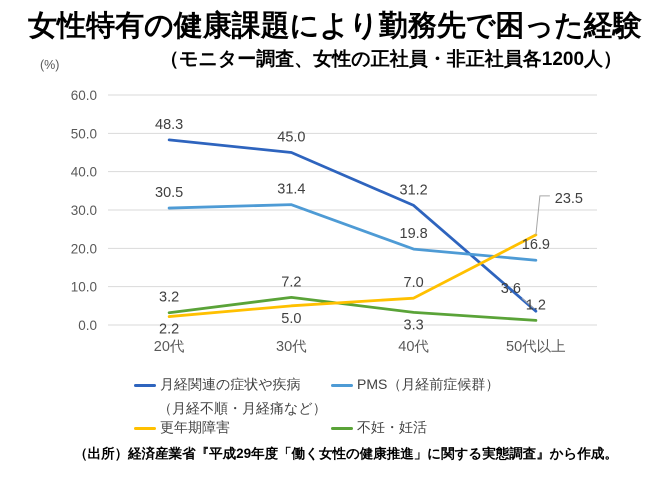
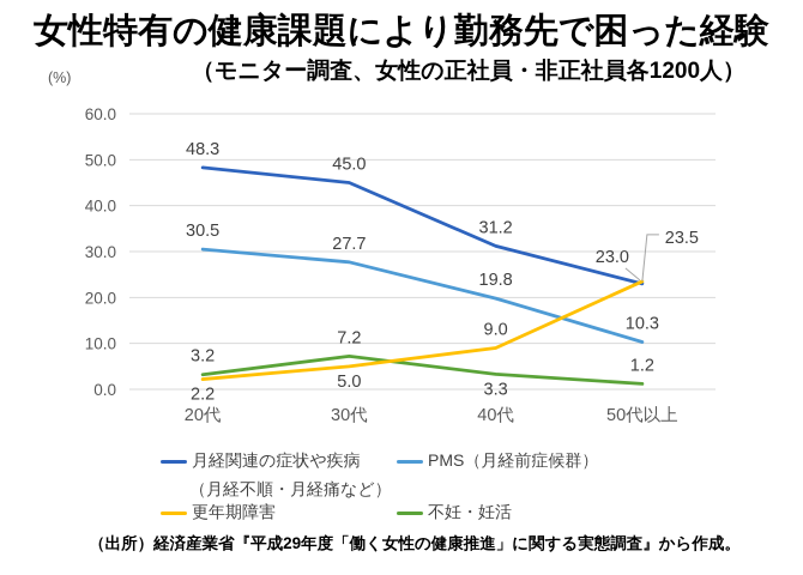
PMS（月経前症候群）/30代: 31.4 -> 27.7
更年期障害/40代: 7.0 -> 9.0
月経関連の症状や疾病/50代以上: 3.6 -> 23.0
PMS（月経前症候群）/50代以上: 16.9 -> 10.3
